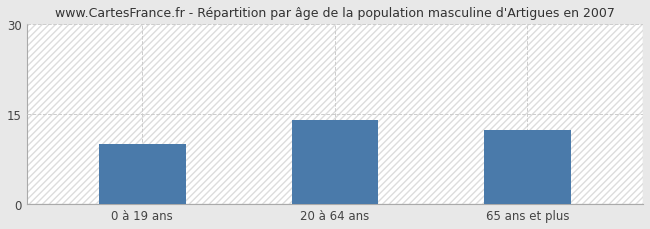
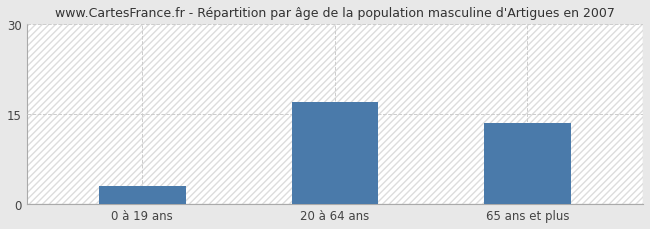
0 à 19 ans: 10.0 -> 3.0
20 à 64 ans: 14.0 -> 17.0
65 ans et plus: 12.4 -> 13.5
